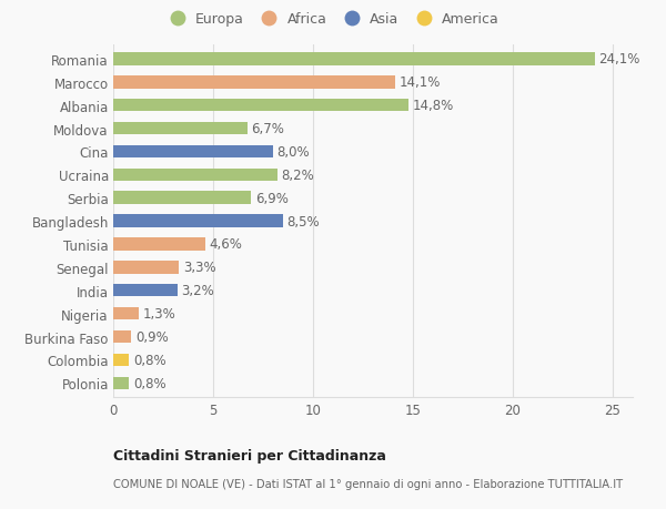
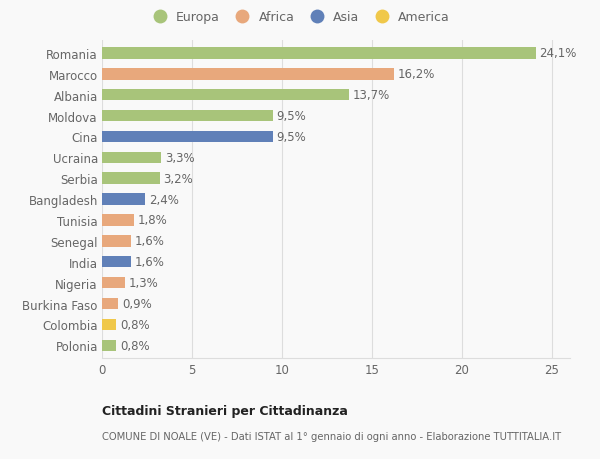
Marocco: 14,1% -> 16,2%
Albania: 14,8% -> 13,7%
Moldova: 6,7% -> 9,5%
Cina: 8,0% -> 9,5%
Ucraina: 8,2% -> 3,3%
Serbia: 6,9% -> 3,2%
Bangladesh: 8,5% -> 2,4%
Tunisia: 4,6% -> 1,8%
Senegal: 3,3% -> 1,6%
India: 3,2% -> 1,6%
